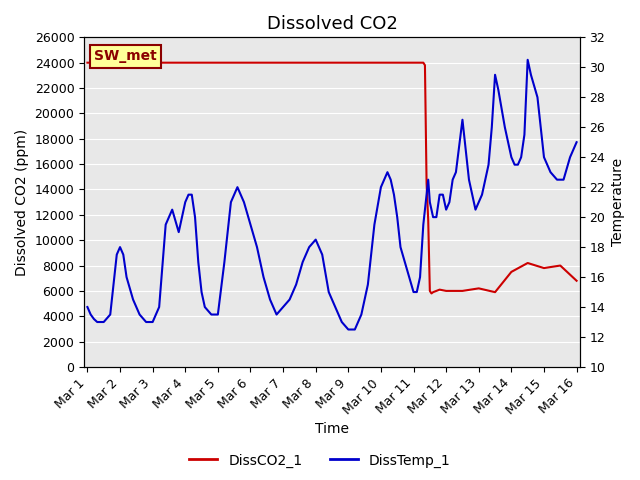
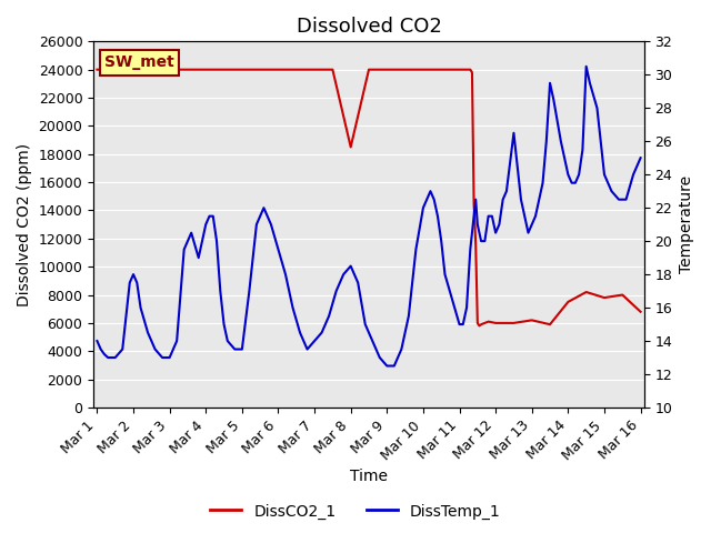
DissCO2_1/Mar 8: 24000 -> 18500
